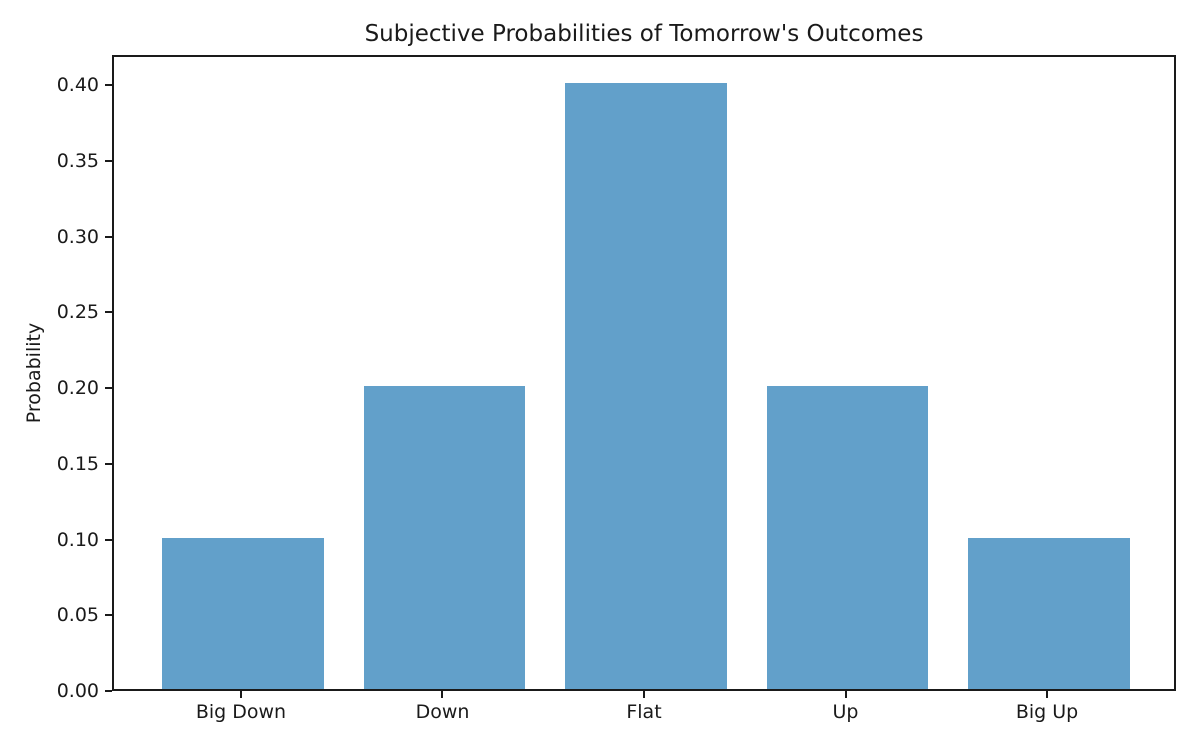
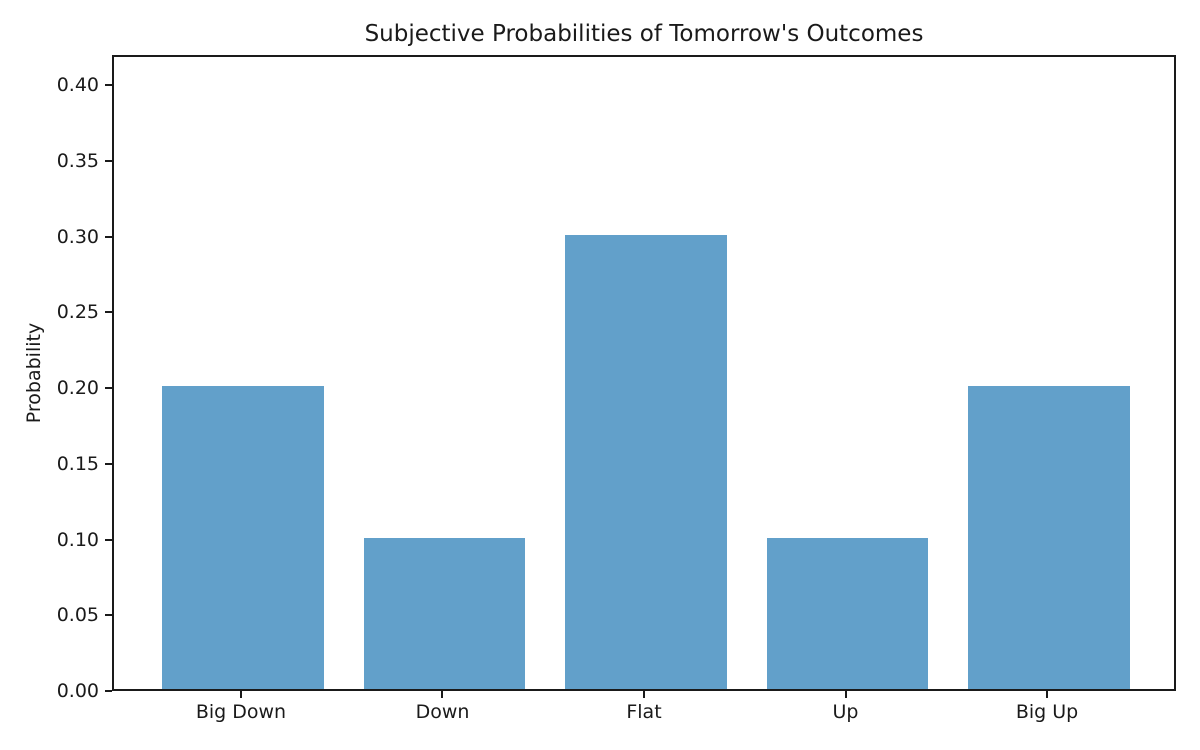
Big Down: 0.1 -> 0.2
Down: 0.2 -> 0.1
Flat: 0.4 -> 0.3
Up: 0.2 -> 0.1
Big Up: 0.1 -> 0.2
